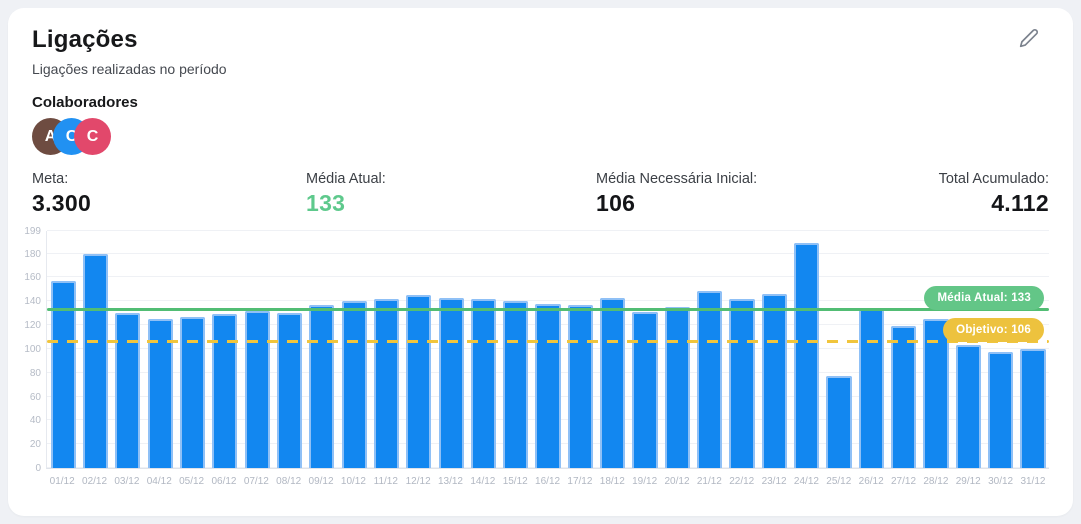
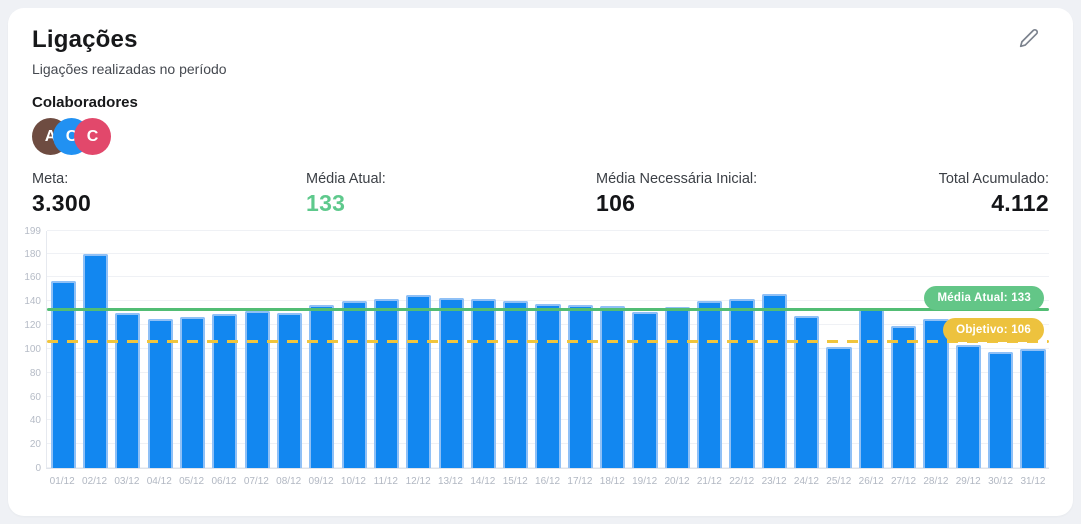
18/12: 143 -> 136
21/12: 149 -> 140
24/12: 189 -> 128
25/12: 77 -> 102
